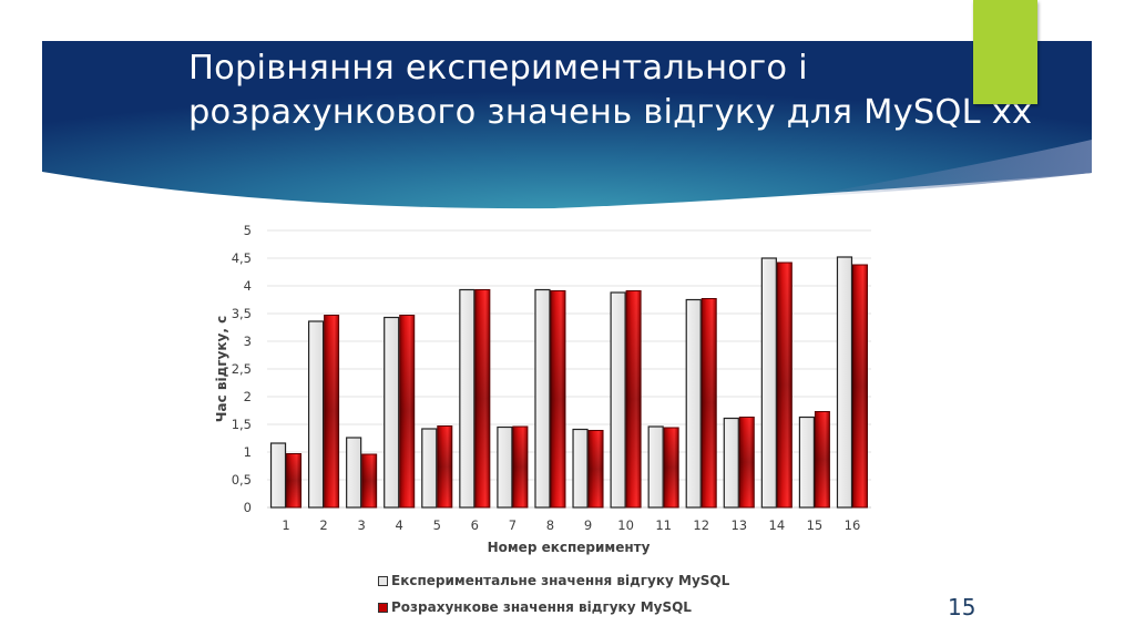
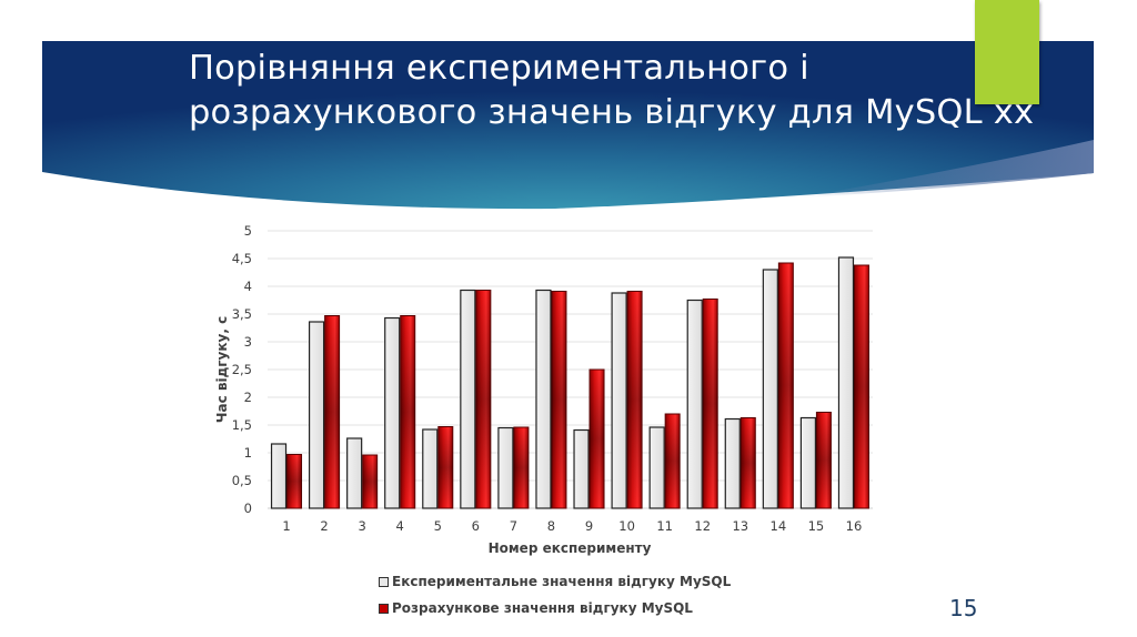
Розрахункове значення відгуку MySQL/9: 1,4 -> 2,5
Розрахункове значення відгуку MySQL/11: 1,4 -> 1,7
Експериментальне значення відгуку MySQL/14: 4,5 -> 4,3
